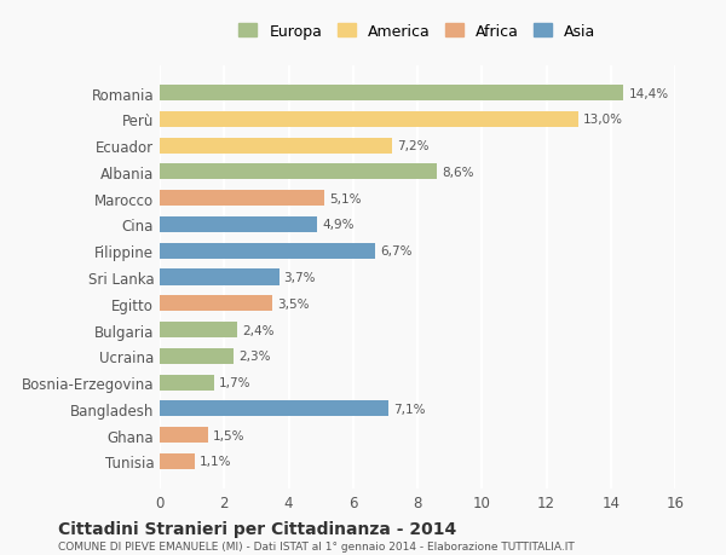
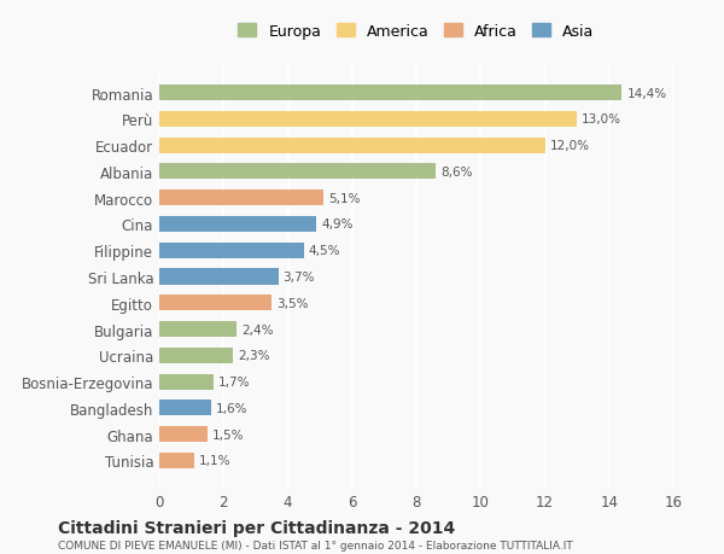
Ecuador: 7,2% -> 12,0%
Filippine: 6,7% -> 4,5%
Bangladesh: 7,1% -> 1,6%
